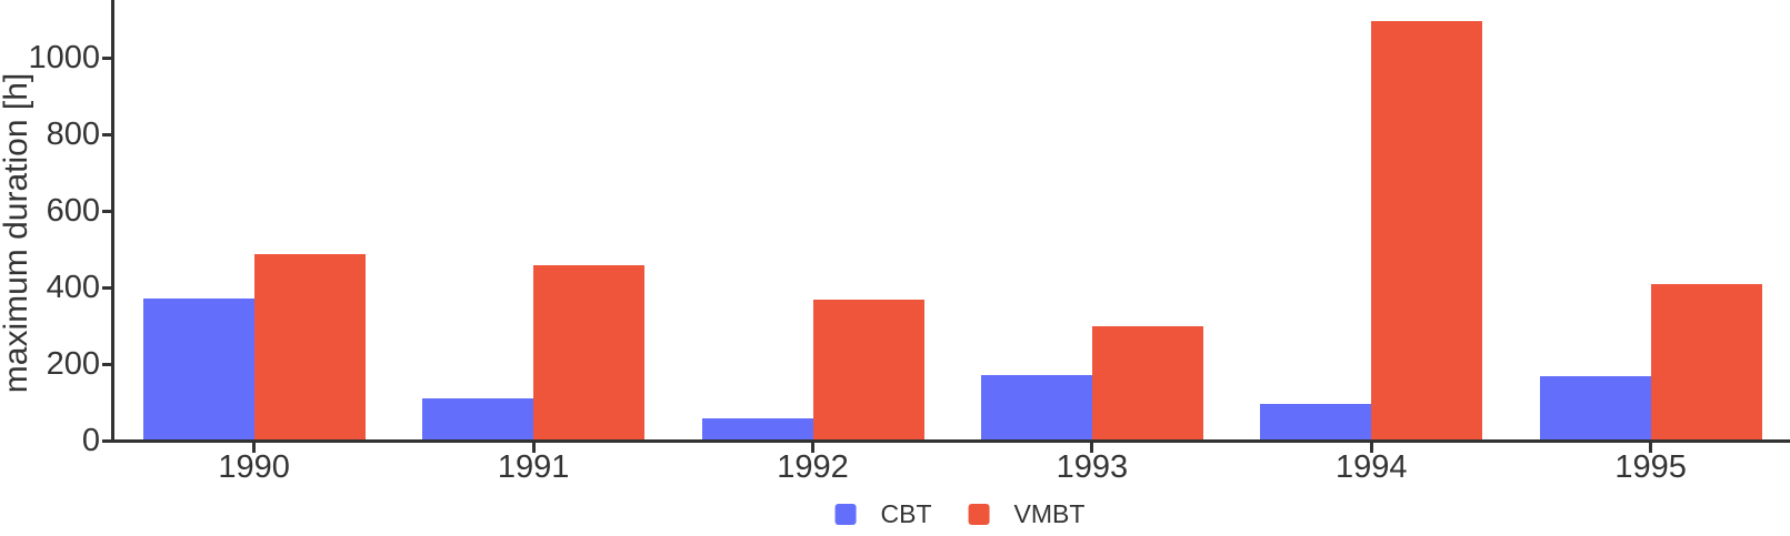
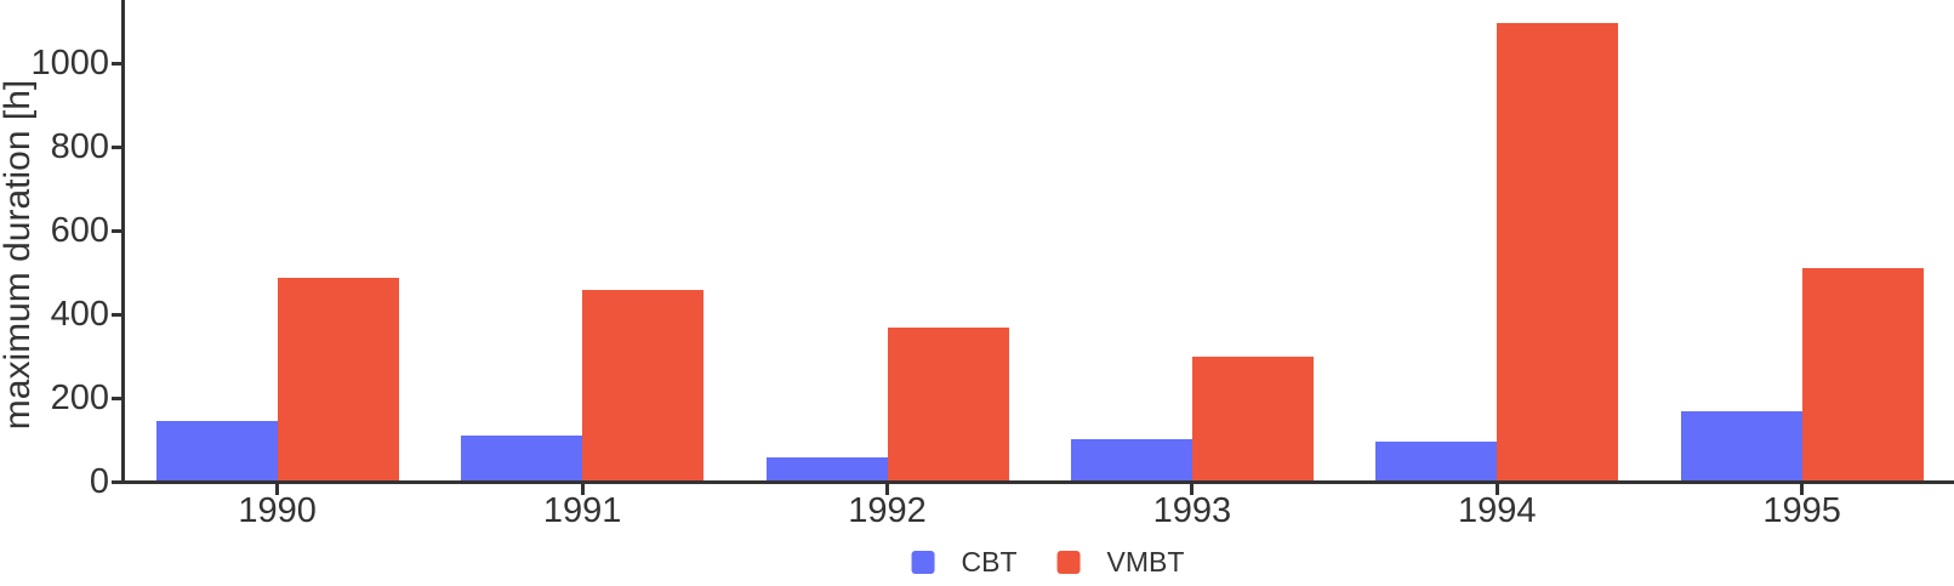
CBT/1990: 370 -> 140
CBT/1993: 170 -> 100
VMBT/1995: 410 -> 510
